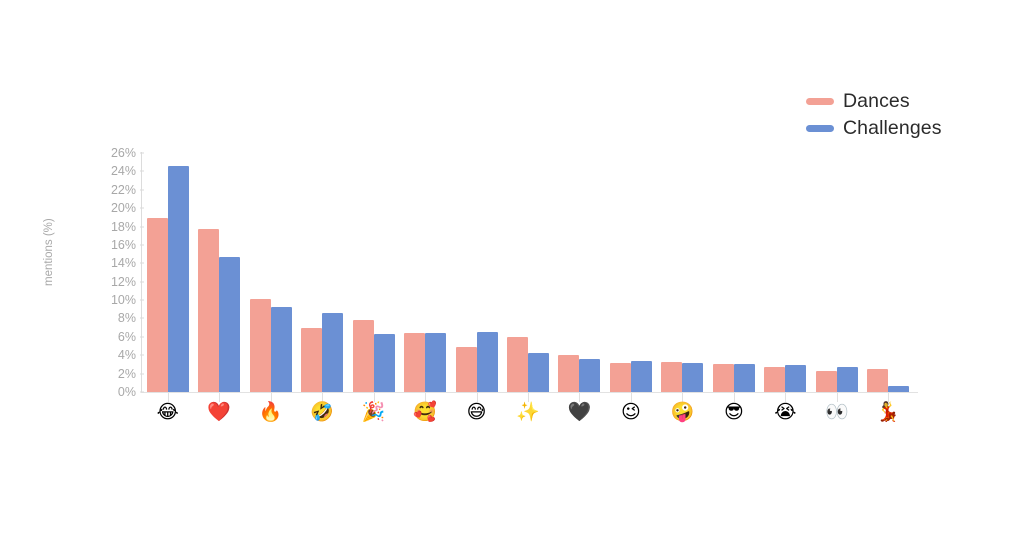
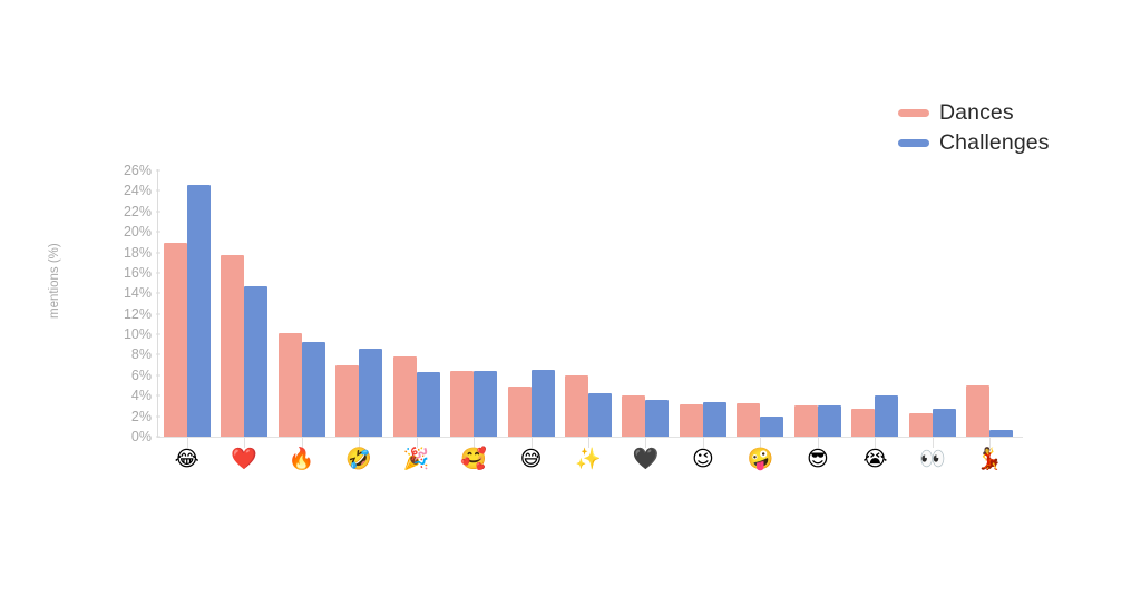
Challenges/🤪: 3% -> 2%
Challenges/😭: 3% -> 4%
Dances/💃: 2% -> 5%
